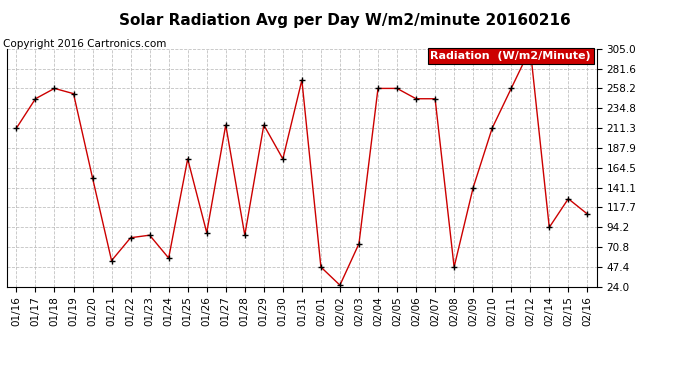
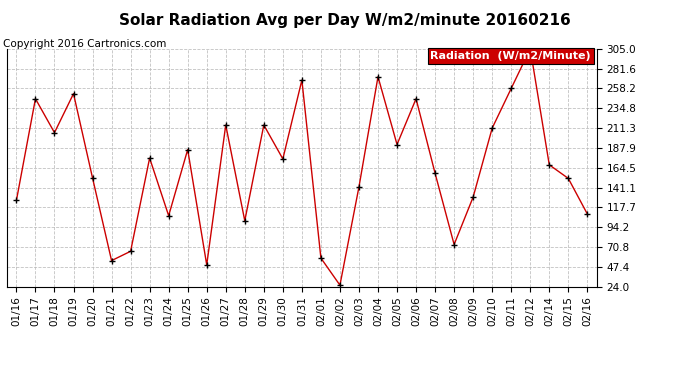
01/16: 211 -> 126
01/18: 258 -> 206
01/22: 82 -> 66
01/23: 85 -> 176
01/24: 58 -> 108
01/25: 175 -> 186
01/26: 88 -> 50
01/28: 85 -> 102
02/01: 47 -> 58
02/03: 75 -> 142
02/04: 258 -> 272
02/05: 258 -> 192
02/07: 246 -> 158
02/08: 47 -> 74
02/09: 141 -> 130
02/14: 94 -> 168
02/15: 128 -> 152
